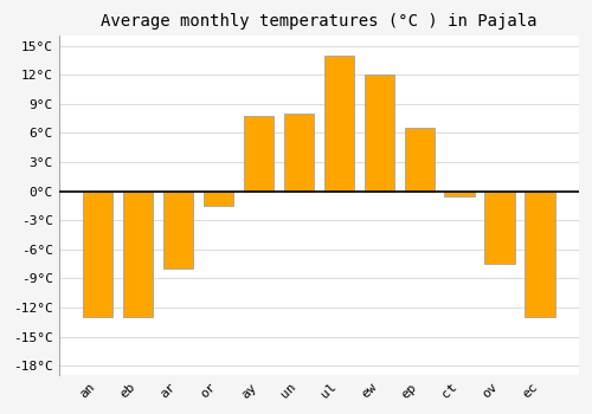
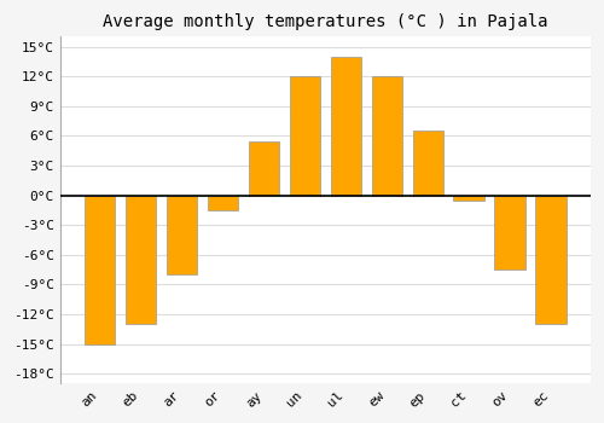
an: -13.0°C -> -15.0°C
ay: 7.8°C -> 5.5°C
un: 8.0°C -> 12.0°C
